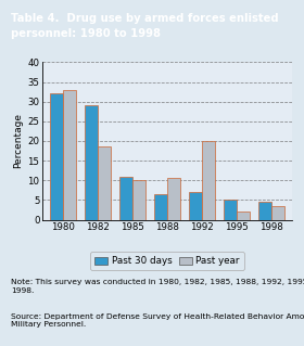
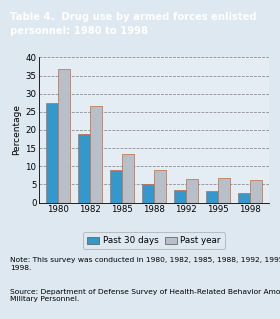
Past 30 days/1980: 32.0 -> 27.5
Past year/1980: 33.0 -> 36.8
Past 30 days/1982: 29.0 -> 19.0
Past year/1982: 18.5 -> 26.6
Past 30 days/1985: 11.0 -> 9.0
Past year/1985: 10.0 -> 13.5
Past 30 days/1988: 6.5 -> 5.0
Past year/1988: 10.5 -> 8.9
Past 30 days/1992: 7.0 -> 3.4
Past year/1992: 20.0 -> 6.5
Past 30 days/1995: 5.0 -> 3.3
Past year/1995: 2.0 -> 6.7
Past 30 days/1998: 4.5 -> 2.7
Past year/1998: 3.5 -> 6.3
